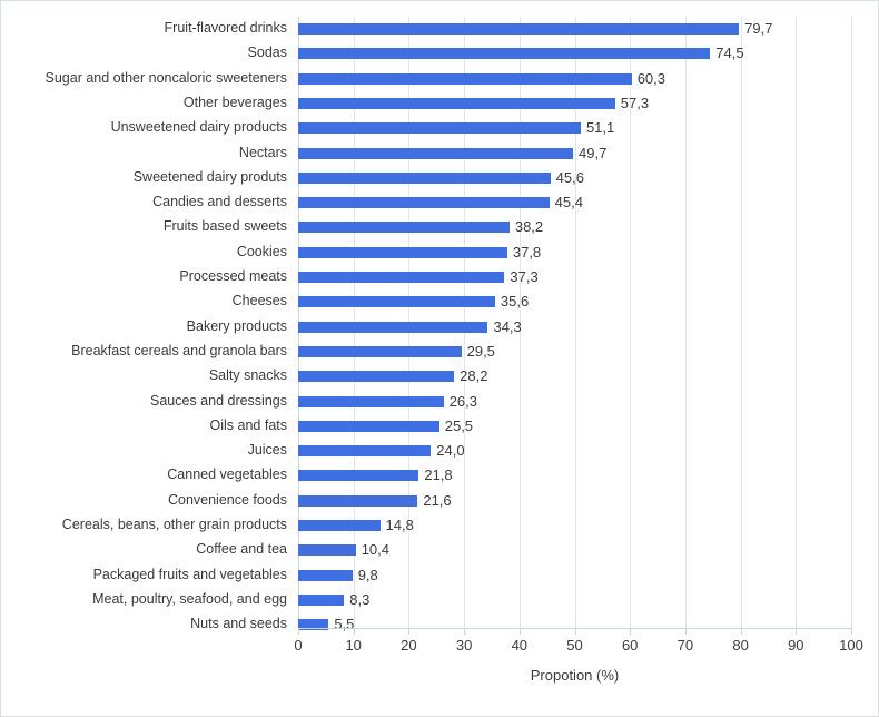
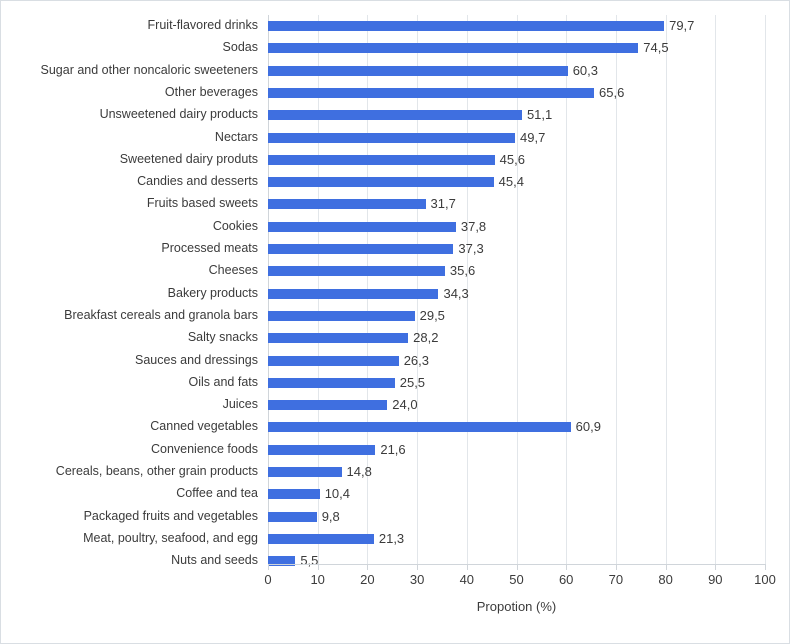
Other beverages: 57,3 -> 65,6
Fruits based sweets: 38,2 -> 31,7
Canned vegetables: 21,8 -> 60,9
Meat, poultry, seafood, and egg: 8,3 -> 21,3
